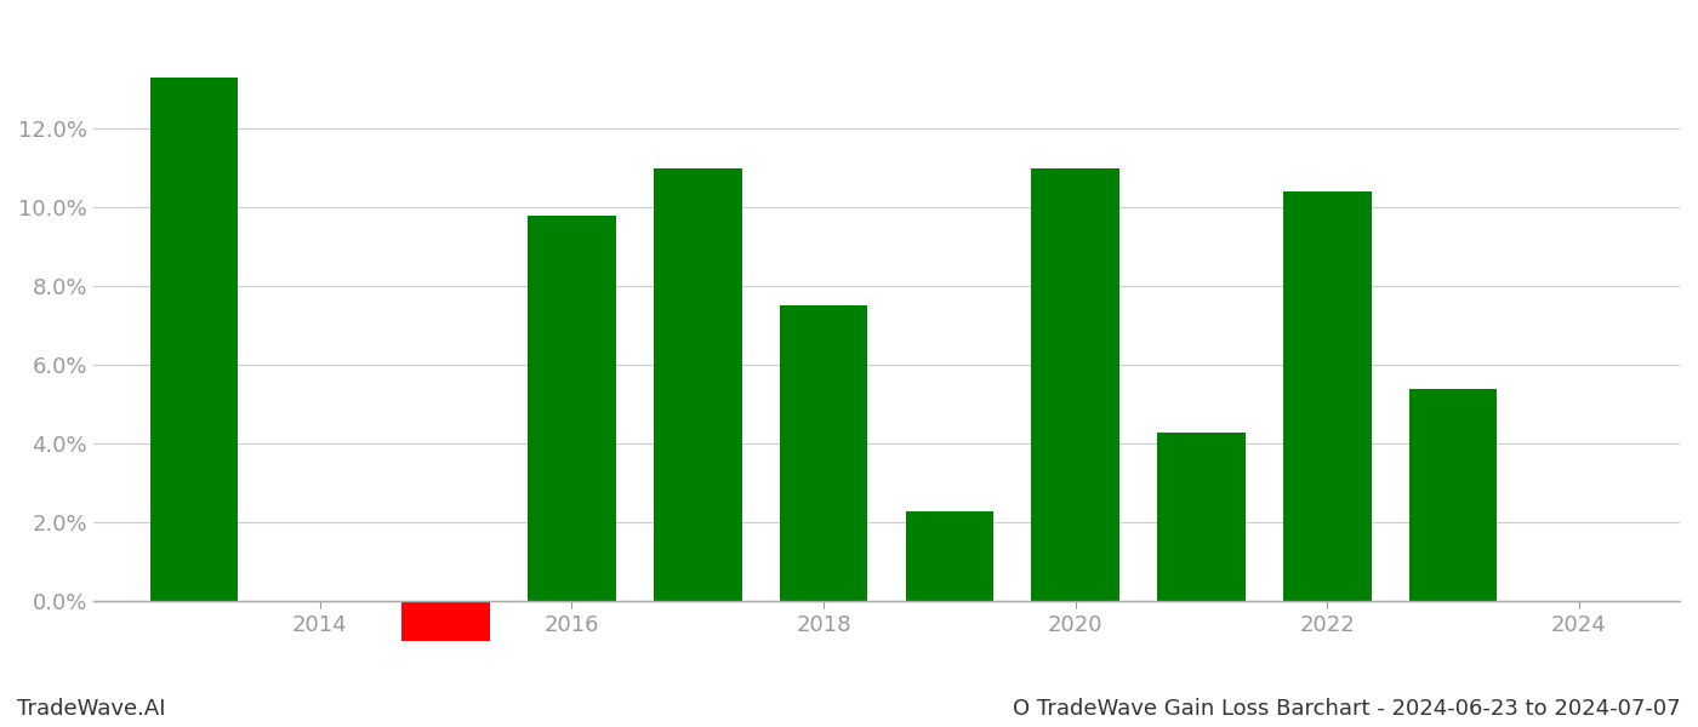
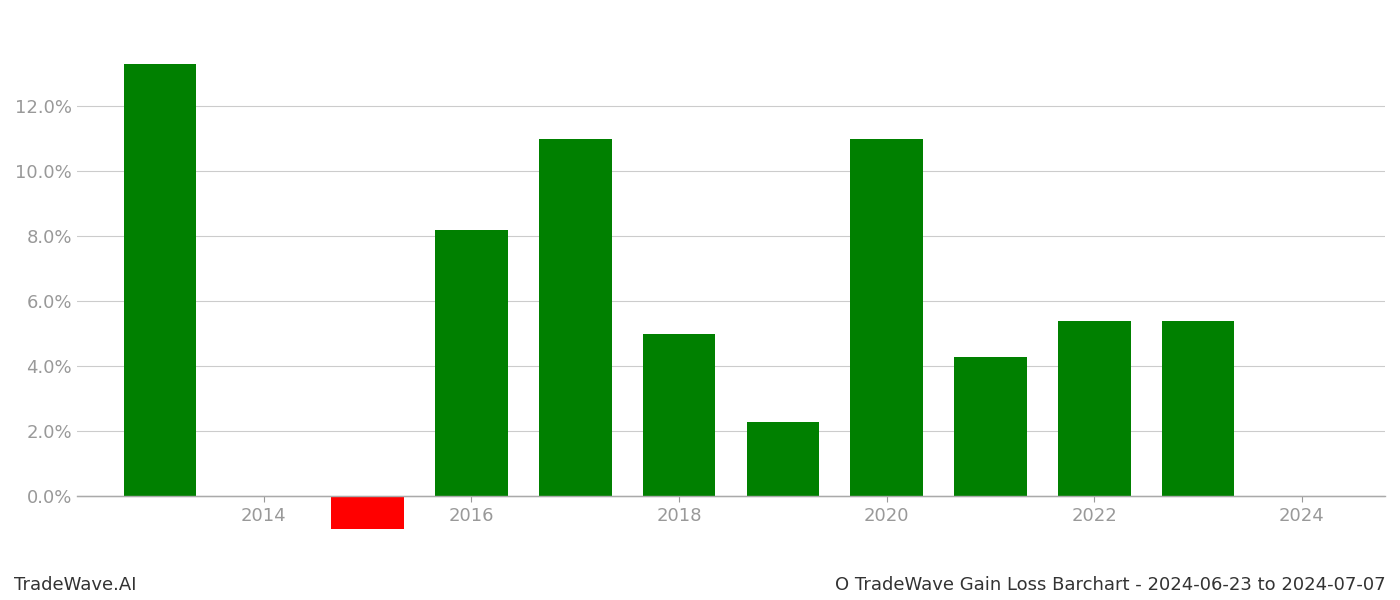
2016: 9.8% -> 8.2%
2018: 7.5% -> 5.0%
2022: 10.4% -> 5.4%
